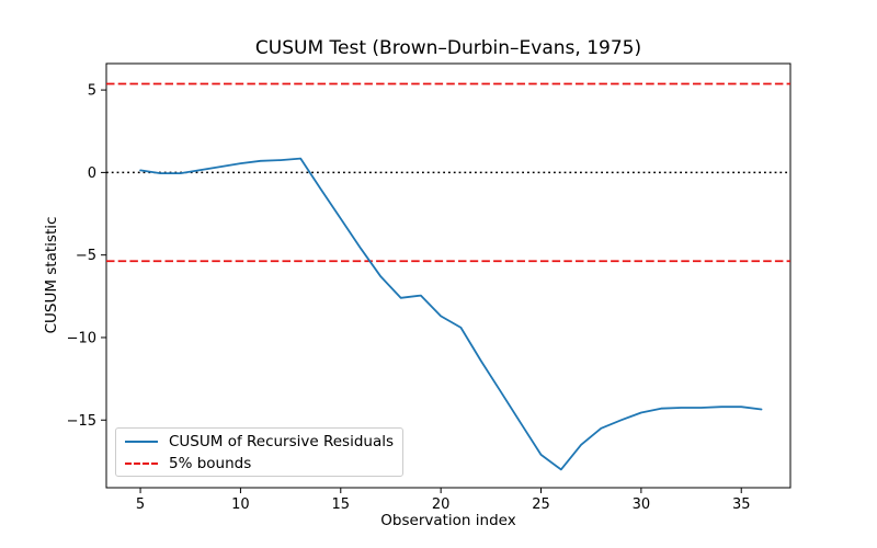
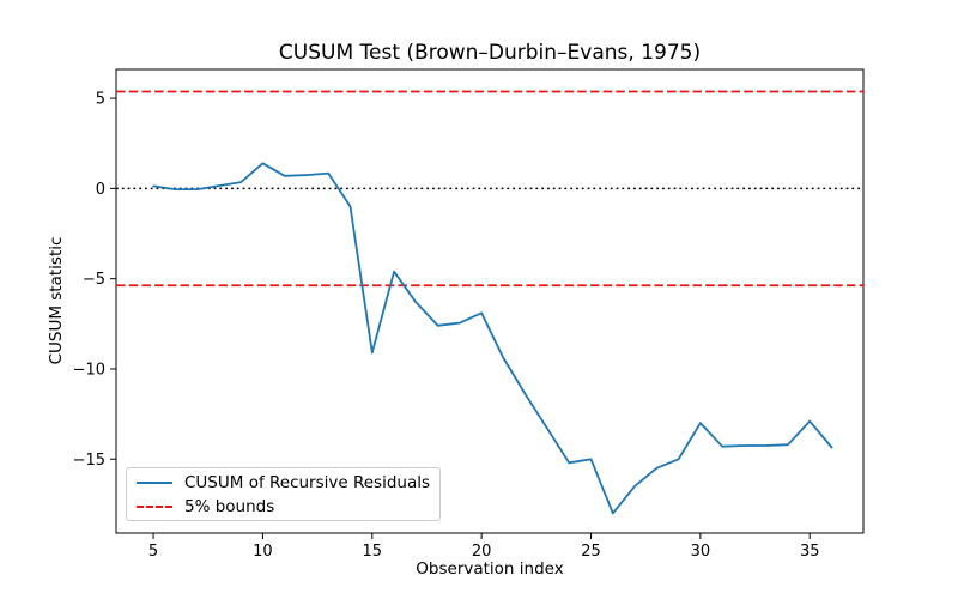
10: 0.6 -> 1.4
15: -2.8 -> -9.1
20: -8.7 -> -6.9
25: -17.1 -> -15.0
30: -14.6 -> -13.0
35: -14.2 -> -12.9
